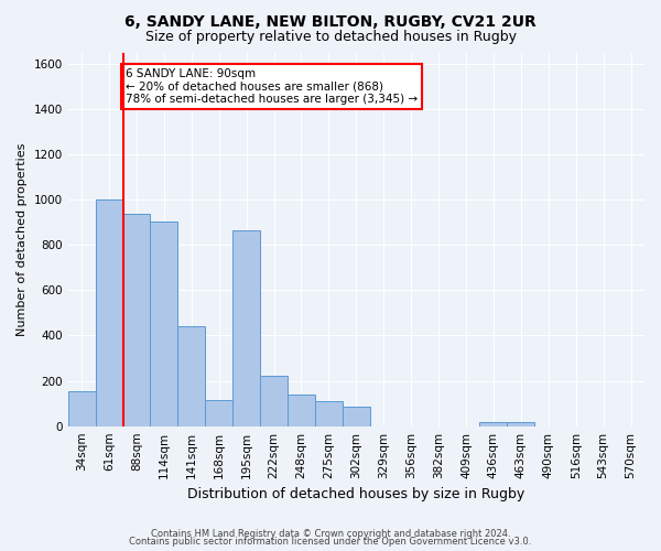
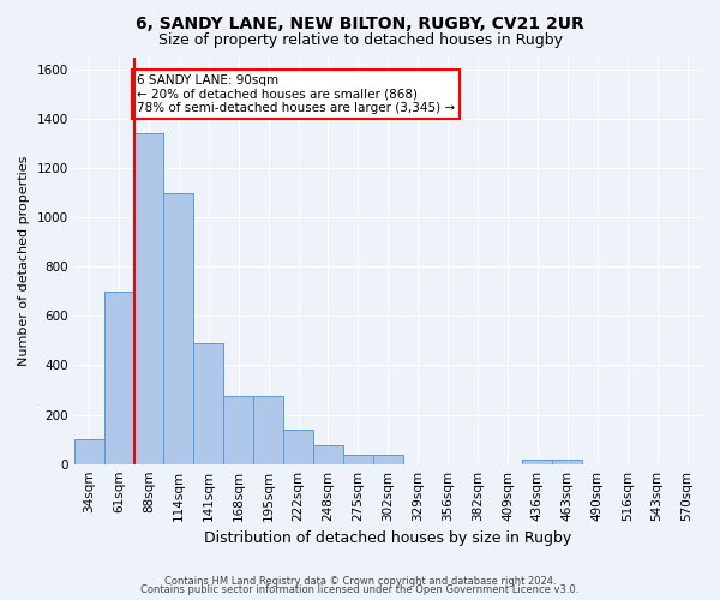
34sqm: 155 -> 100
61sqm: 1000 -> 700
88sqm: 935 -> 1340
114sqm: 905 -> 1100
141sqm: 440 -> 490
168sqm: 115 -> 275
195sqm: 865 -> 275
222sqm: 220 -> 140
248sqm: 140 -> 75
275sqm: 110 -> 35
302sqm: 85 -> 35
